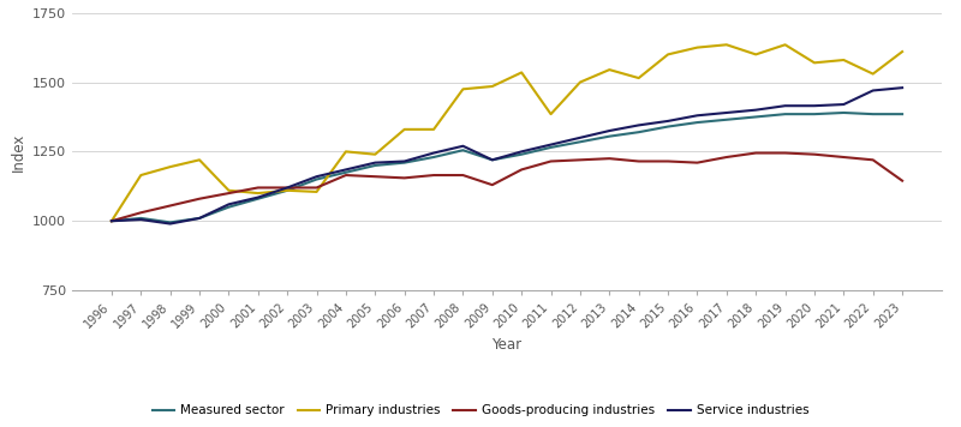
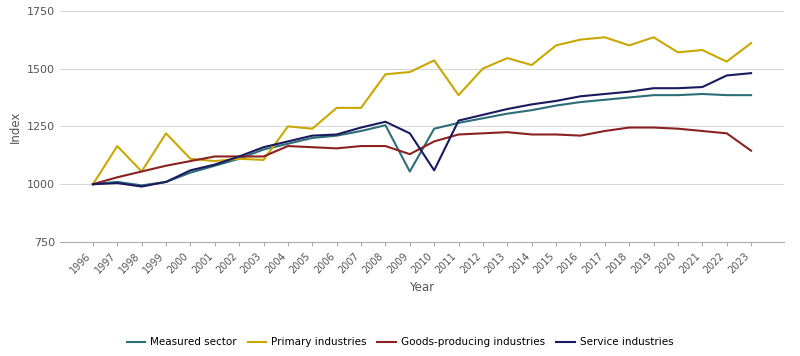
Primary industries/1998: 1195 -> 1055
Measured sector/2009: 1220 -> 1055
Service industries/2010: 1250 -> 1060
